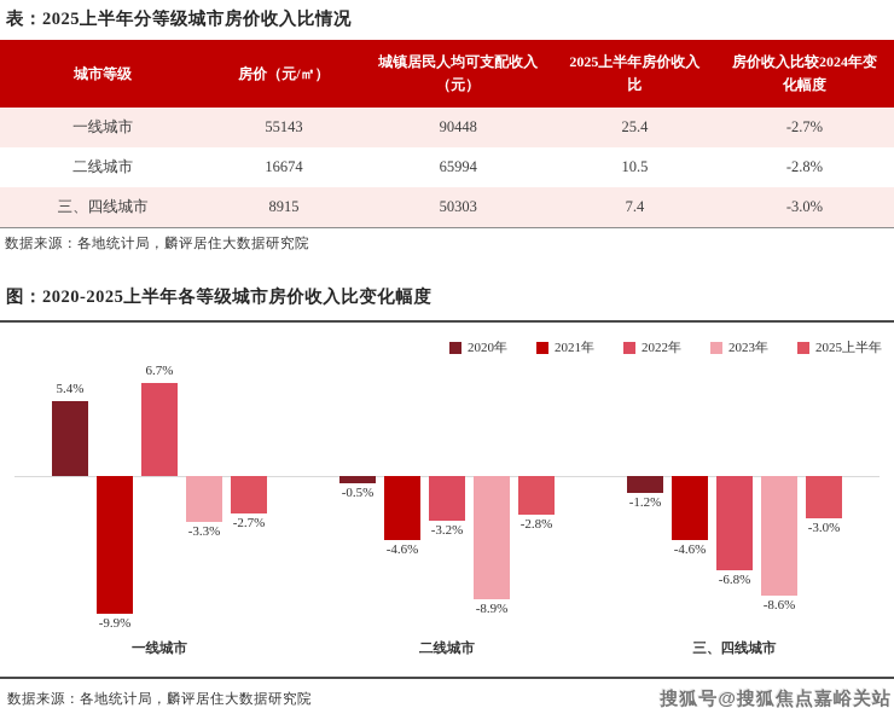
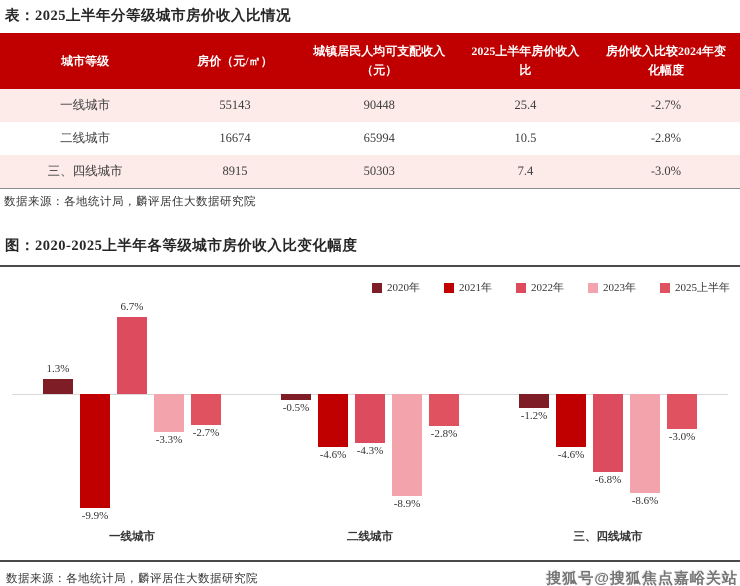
2020年/一线城市: 5.4% -> 1.3%
2022年/二线城市: -3.2% -> -4.3%
